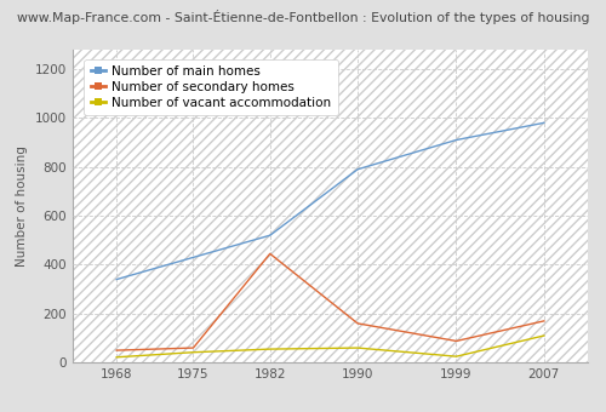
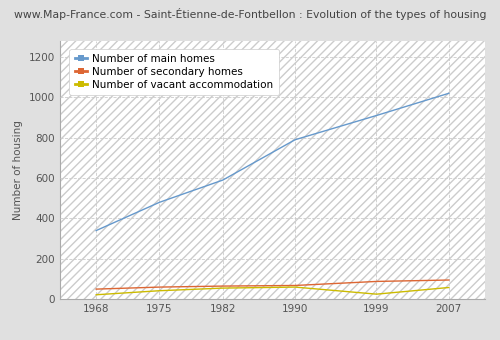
Number of main homes/1975: 430 -> 480
Number of main homes/1982: 520 -> 590
Number of secondary homes/1982: 445 -> 65
Number of secondary homes/1990: 160 -> 68
Number of main homes/2007: 980 -> 1020
Number of secondary homes/2007: 170 -> 95
Number of vacant accommodation/2007: 110 -> 58
